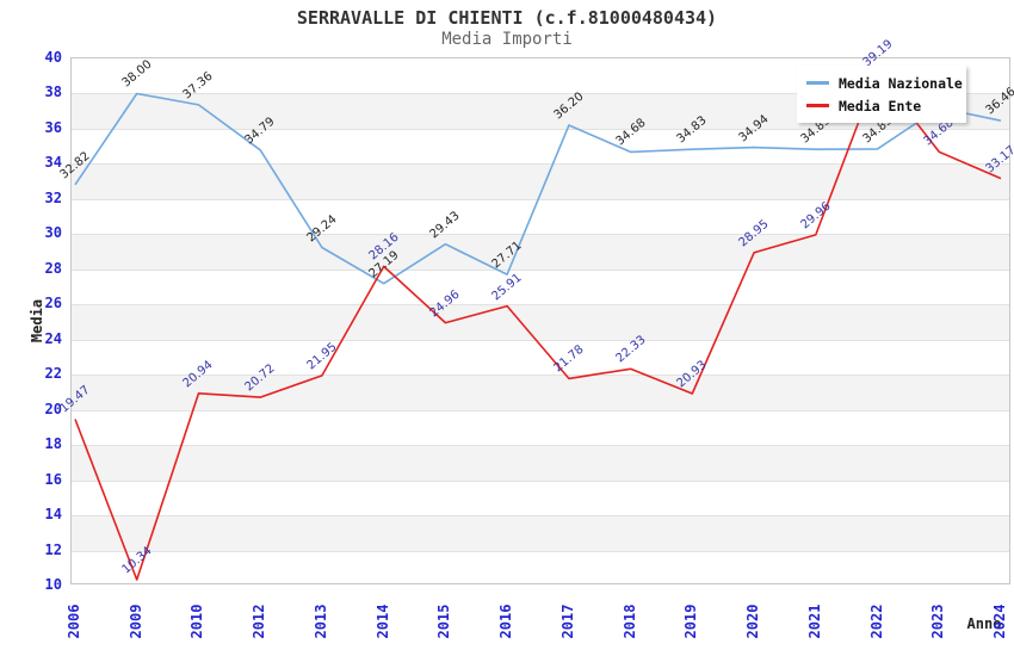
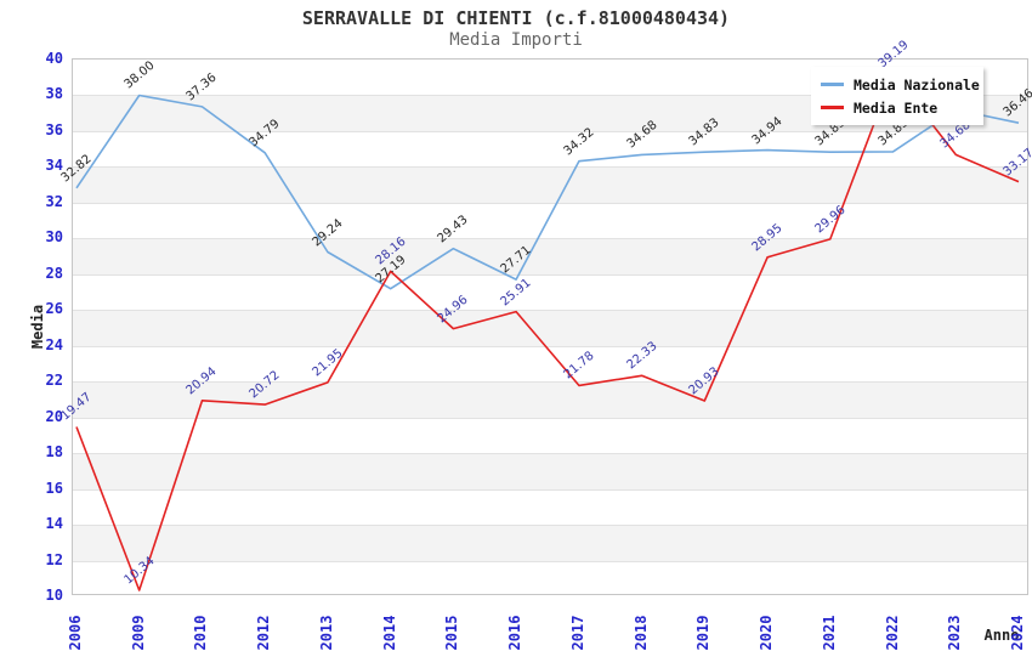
Media Nazionale/2017: 36.20 -> 34.32
